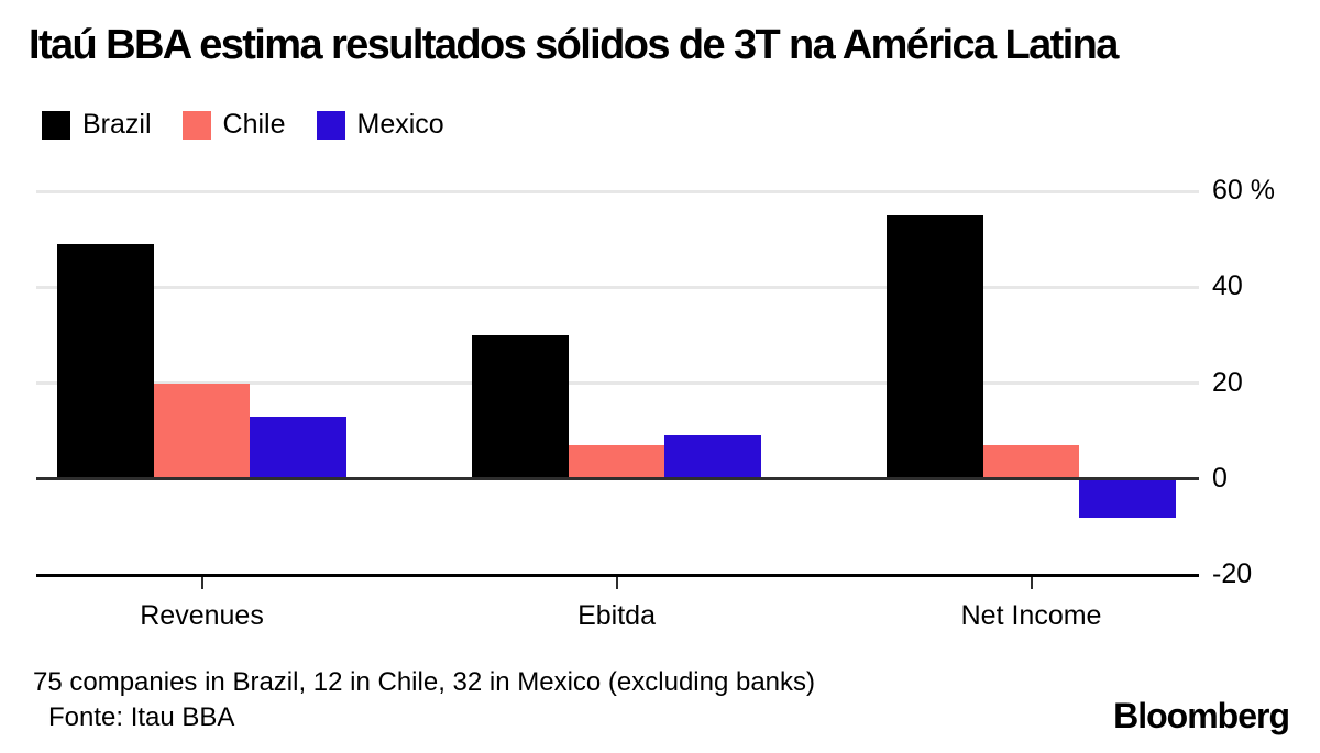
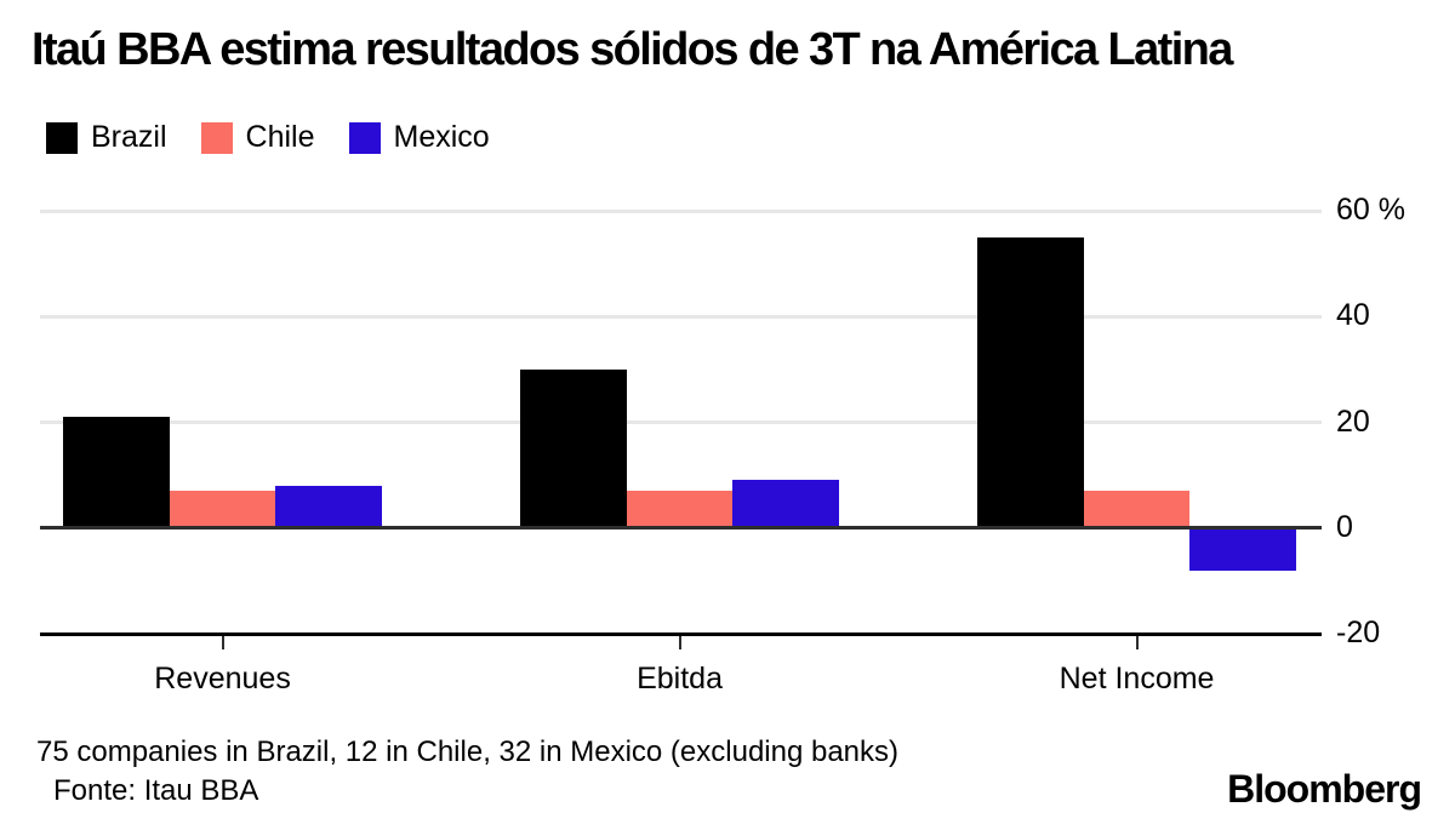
Brazil/Revenues: 49% -> 21%
Chile/Revenues: 20% -> 7%
Mexico/Revenues: 13% -> 8%
